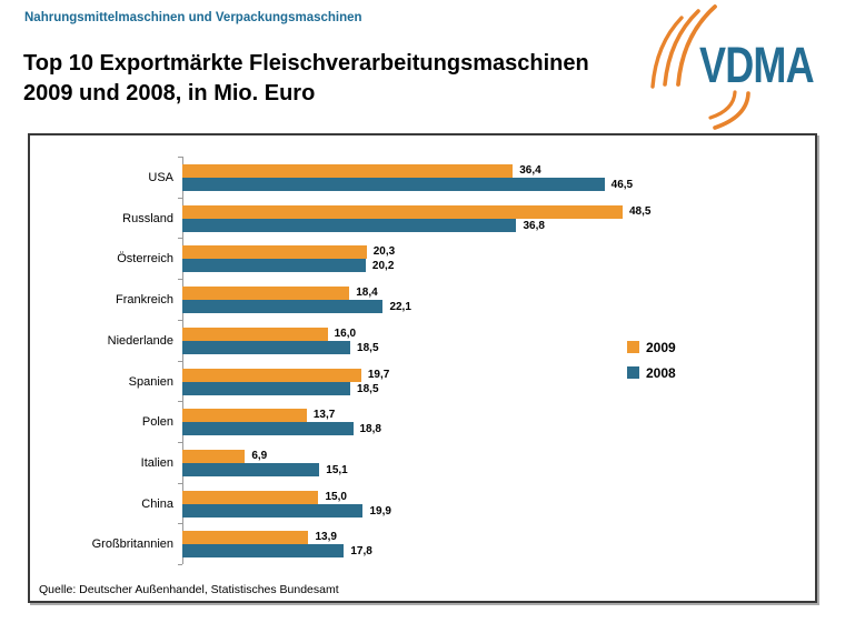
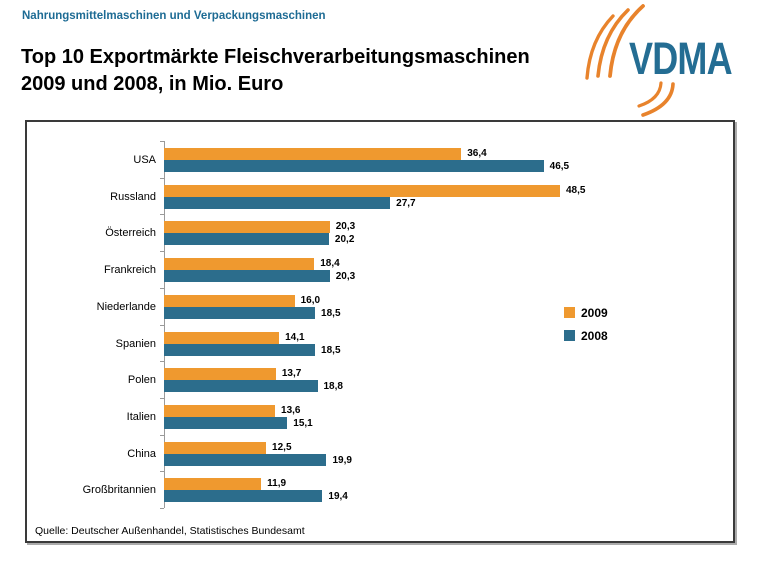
2008/Russland: 36,8 -> 27,7
2008/Frankreich: 22,1 -> 20,3
2009/Spanien: 19,7 -> 14,1
2009/Italien: 6,9 -> 13,6
2009/China: 15,0 -> 12,5
2009/Großbritannien: 13,9 -> 11,9
2008/Großbritannien: 17,8 -> 19,4
